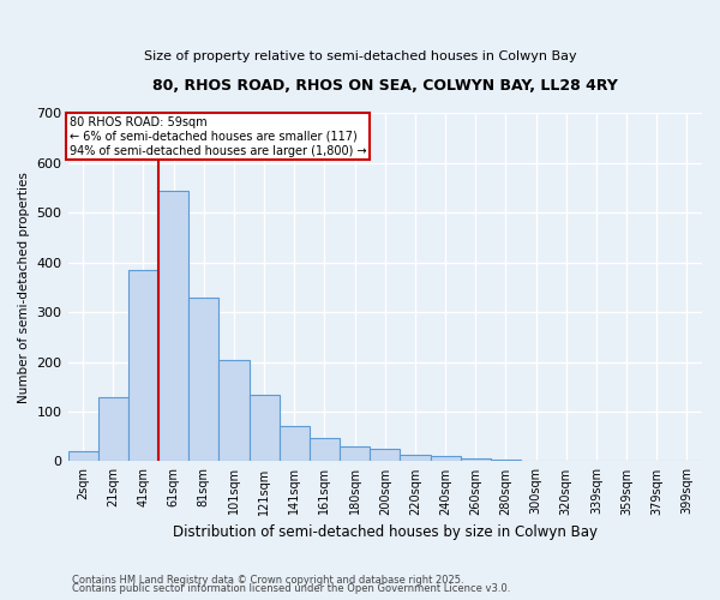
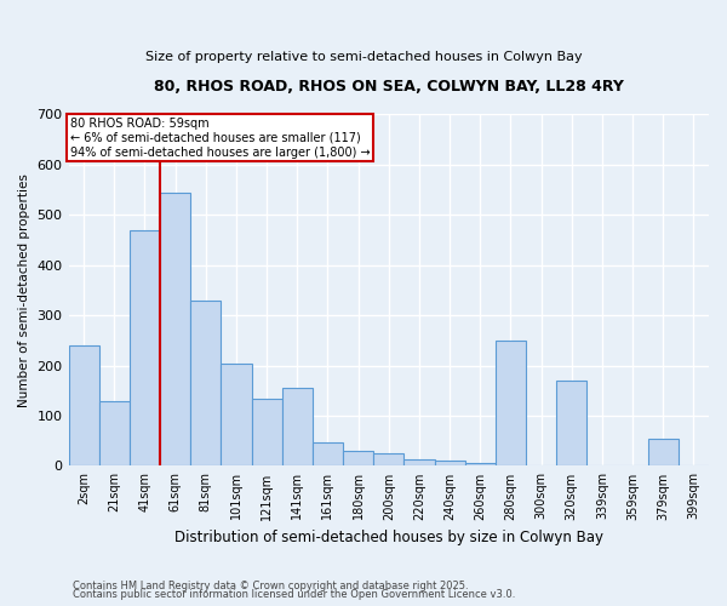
2sqm: 20 -> 240
41sqm: 385 -> 470
141sqm: 70 -> 155
280sqm: 3 -> 250
320sqm: 1 -> 170
379sqm: 1 -> 55
